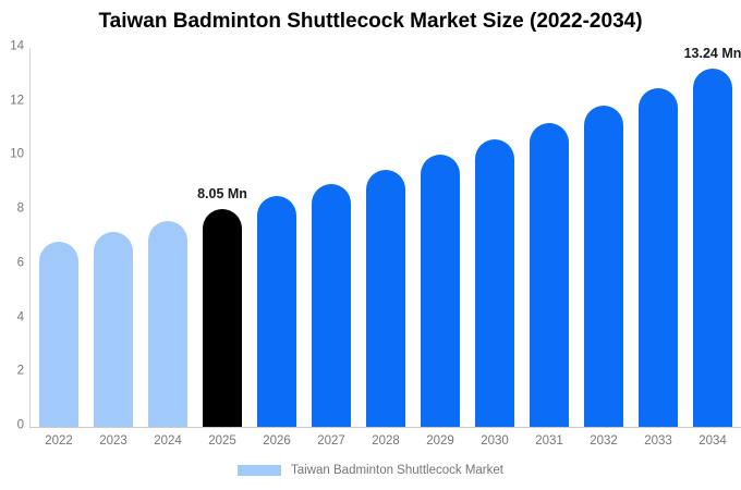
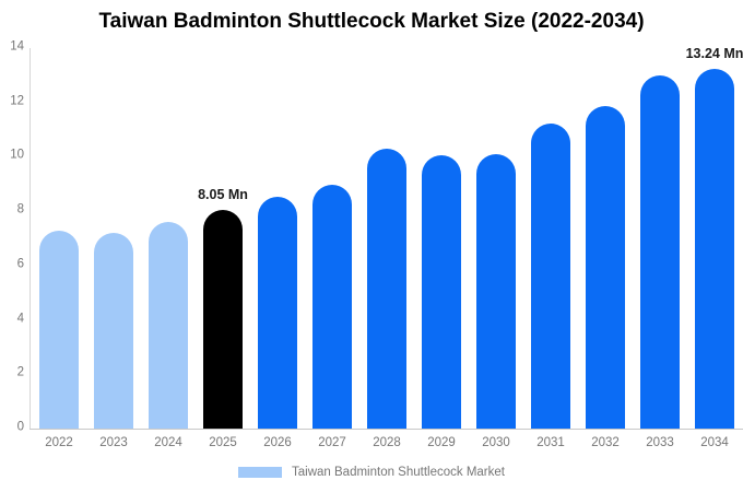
2022: 6.8 -> 7.3
2028: 9.5 -> 10.3
2030: 10.6 -> 10.1
2033: 12.5 -> 13.0
